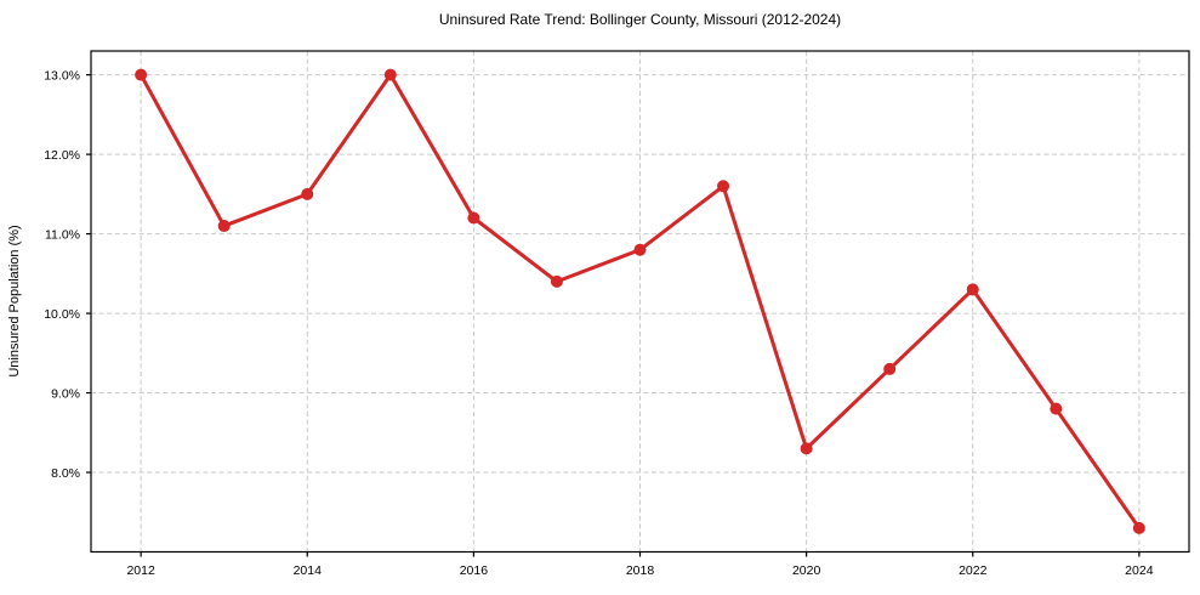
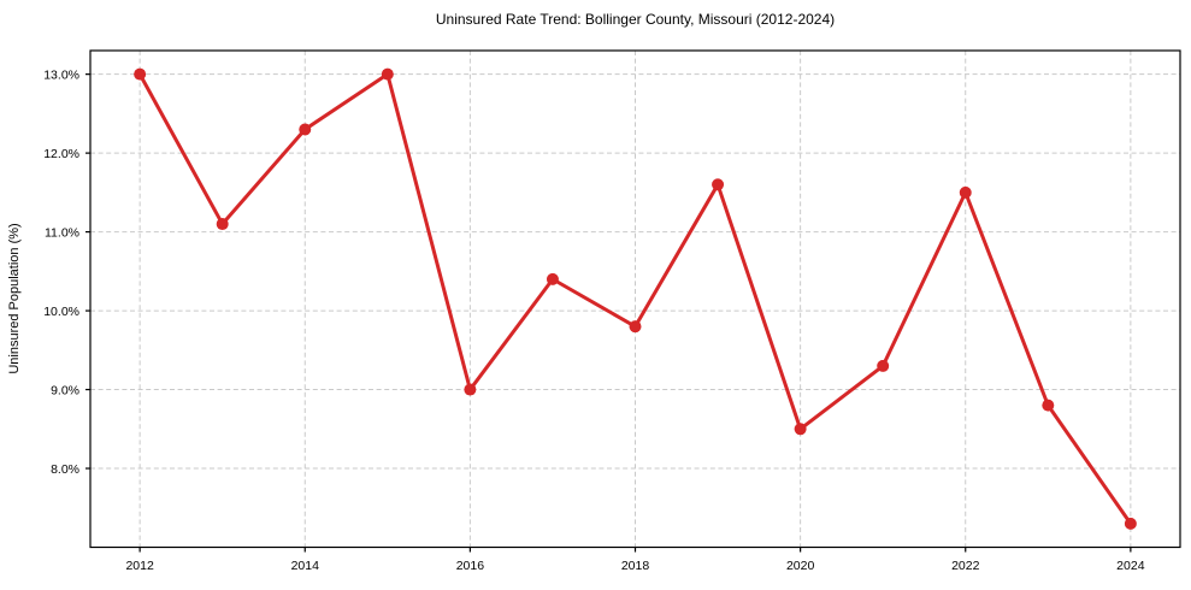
2014: 11.5% -> 12.3%
2016: 11.2% -> 9.0%
2018: 10.8% -> 9.8%
2020: 8.3% -> 8.5%
2022: 10.3% -> 11.5%
